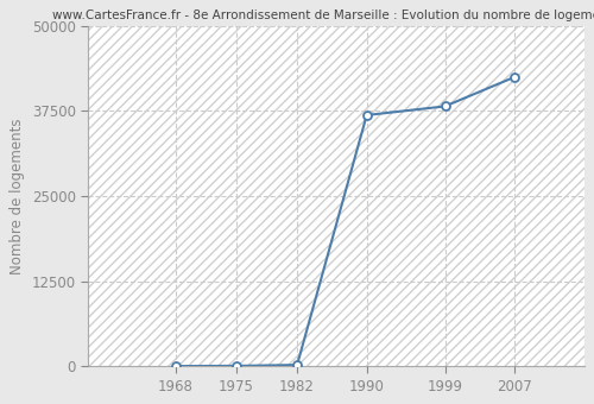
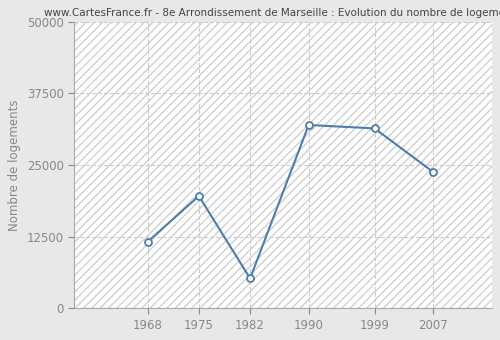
1968: 0 -> 11600
1975: 100 -> 19600
1982: 200 -> 5200
1990: 36900 -> 32000
1999: 38200 -> 31400
2007: 42500 -> 23800
